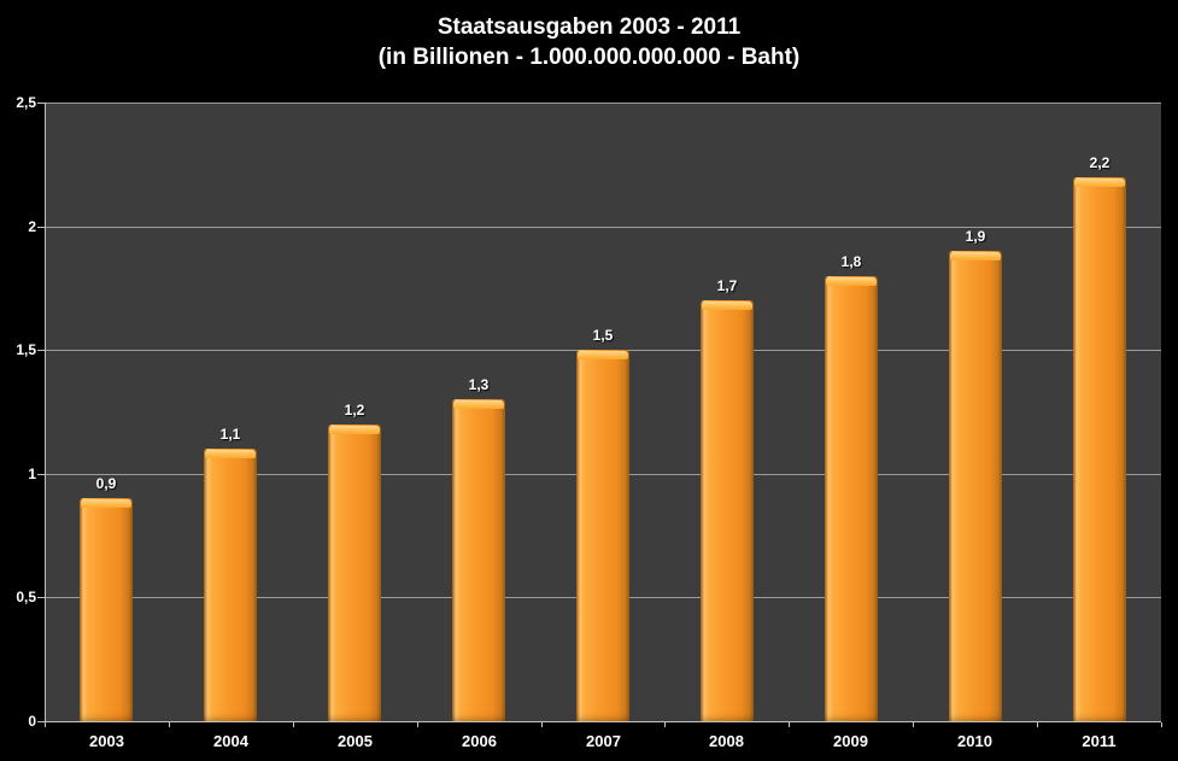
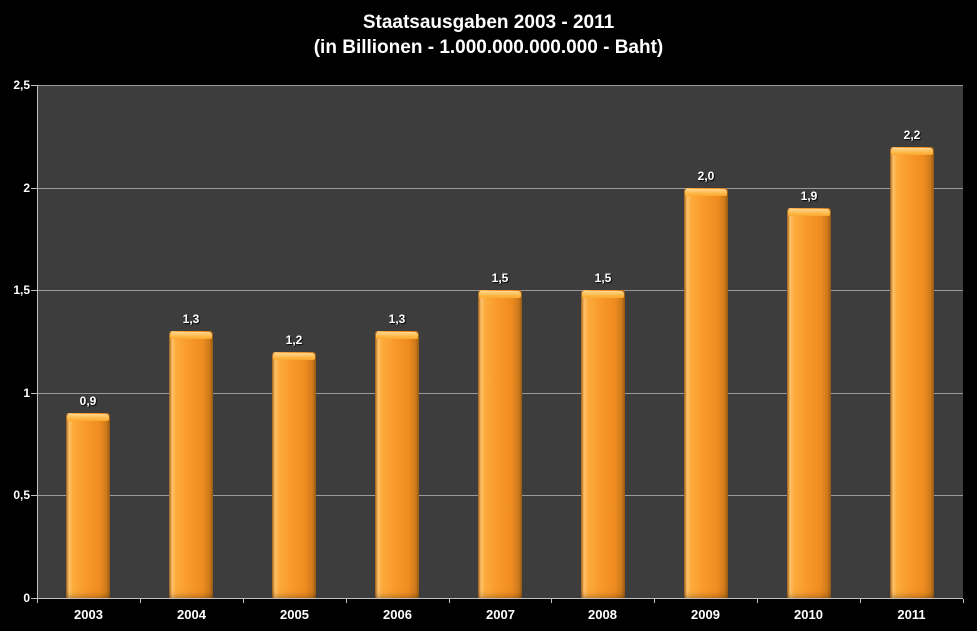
2004: 1,1 -> 1,3
2008: 1,7 -> 1,5
2009: 1,8 -> 2,0
